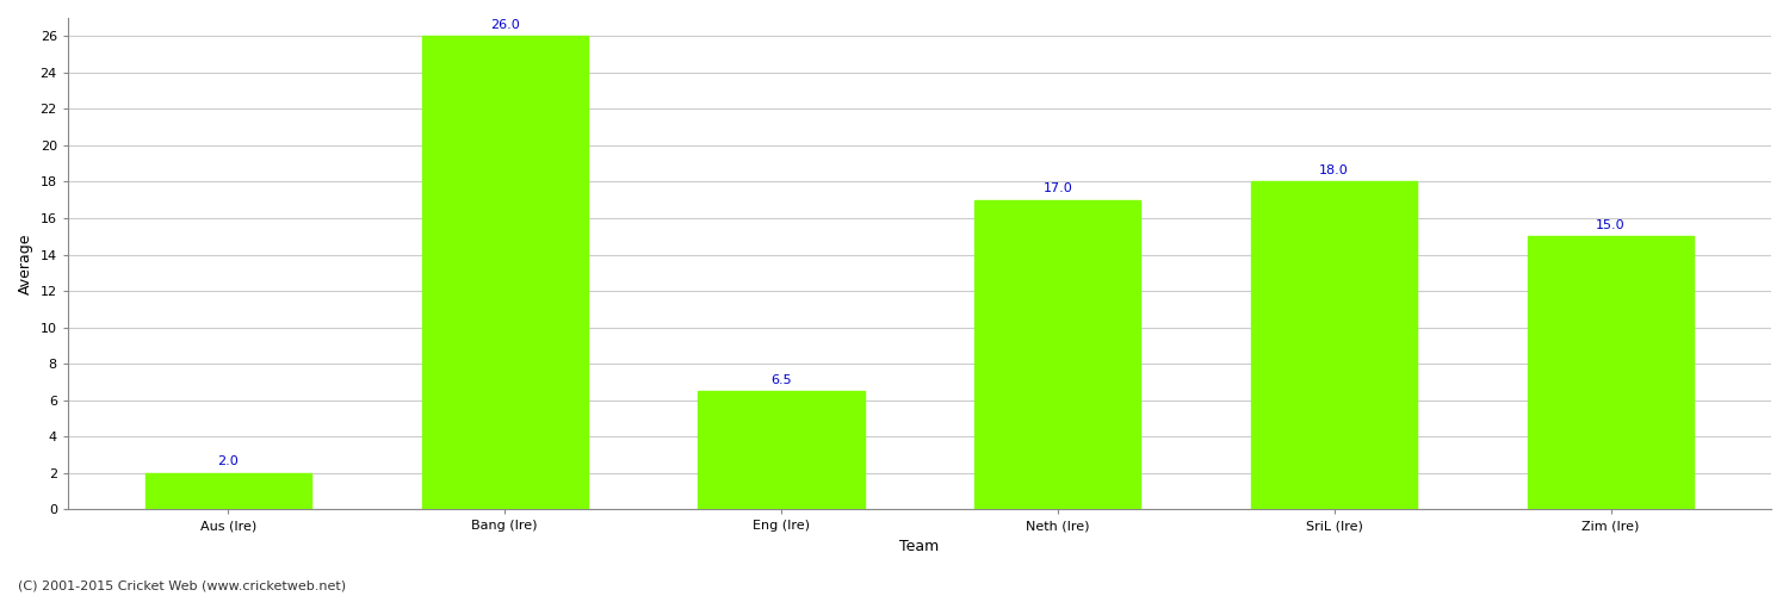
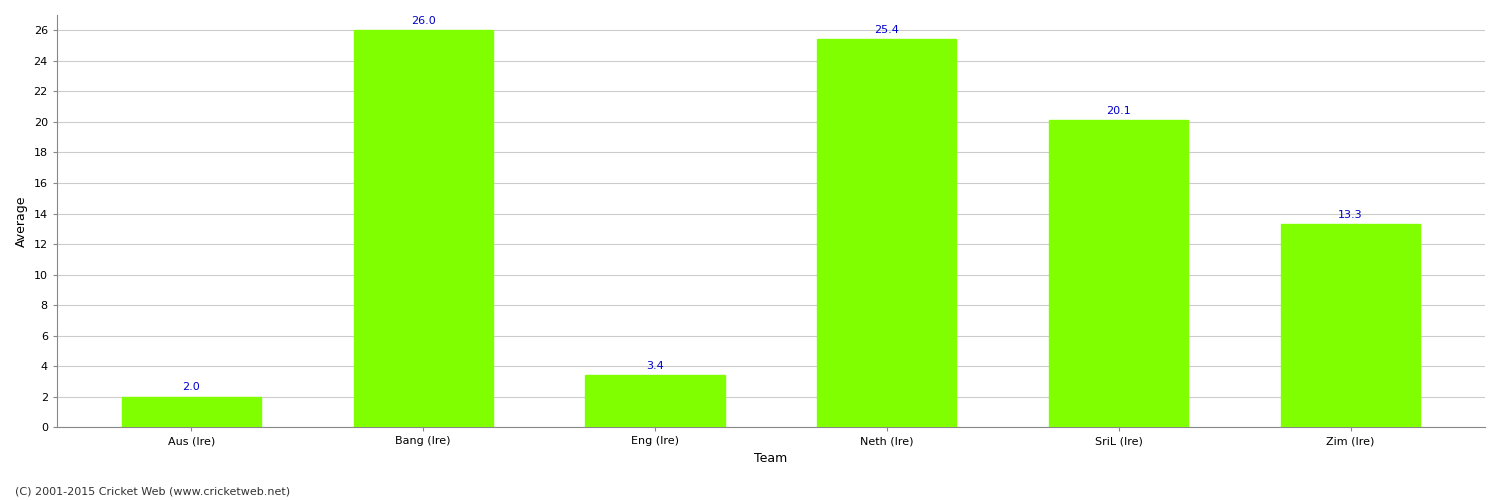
Eng (Ire): 6.5 -> 3.4
Neth (Ire): 17.0 -> 25.4
SriL (Ire): 18.0 -> 20.1
Zim (Ire): 15.0 -> 13.3
